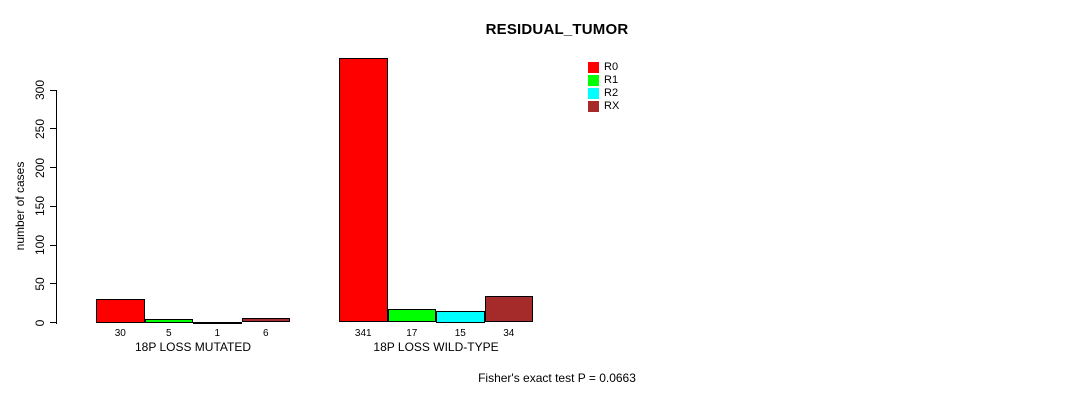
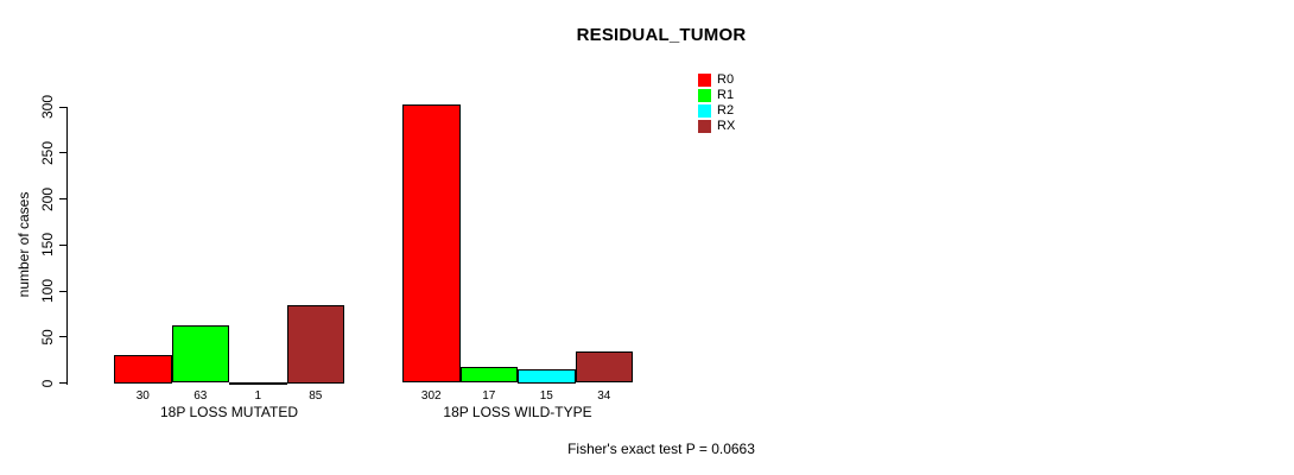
R1/18P LOSS MUTATED: 5 -> 63
RX/18P LOSS MUTATED: 6 -> 85
R0/18P LOSS WILD-TYPE: 341 -> 302
